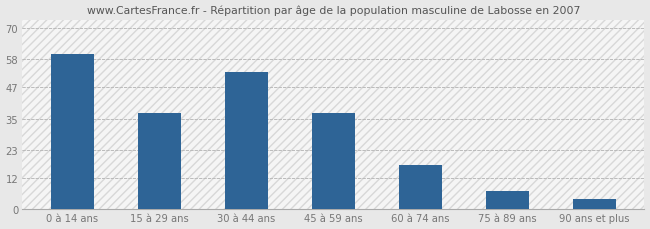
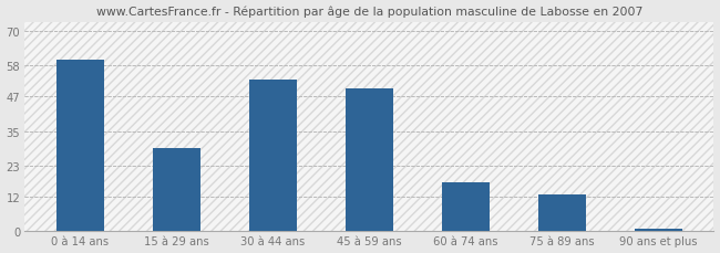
15 à 29 ans: 37 -> 29
45 à 59 ans: 37 -> 50
75 à 89 ans: 7 -> 13
90 ans et plus: 4 -> 1
